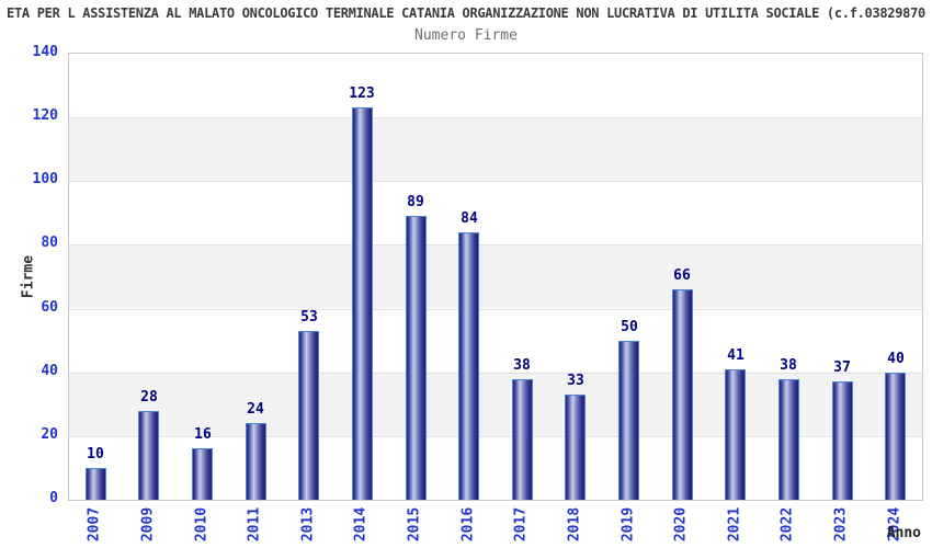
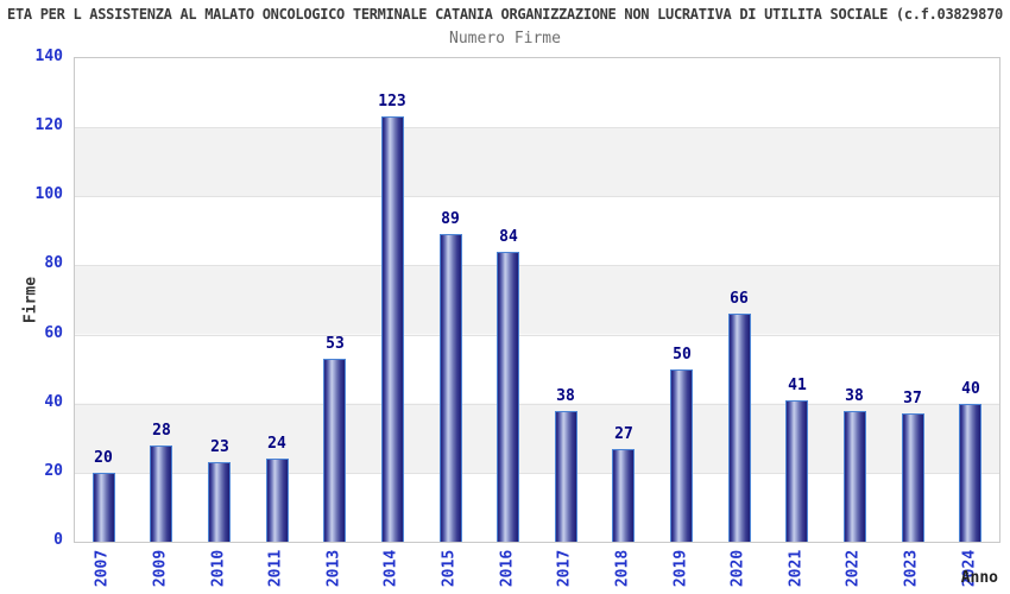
2007: 10 -> 20
2010: 16 -> 23
2018: 33 -> 27
